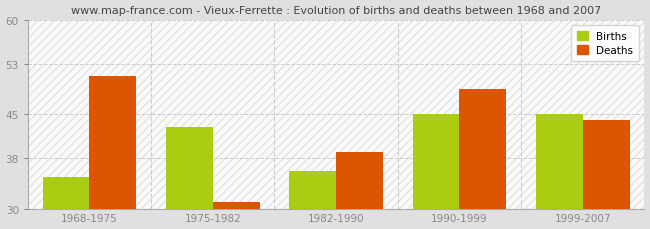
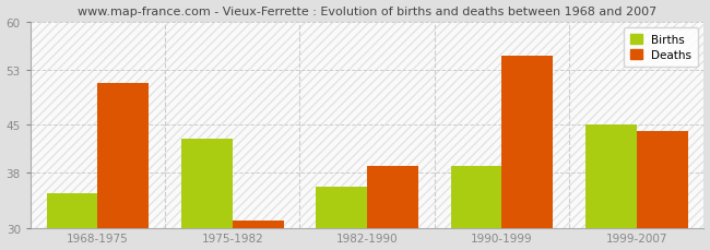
Births/1990-1999: 45 -> 39
Deaths/1990-1999: 49 -> 55
